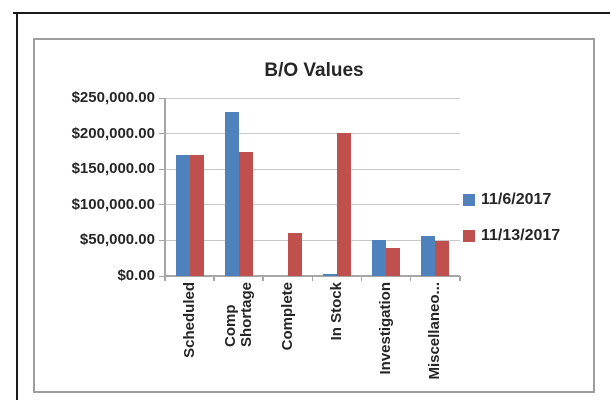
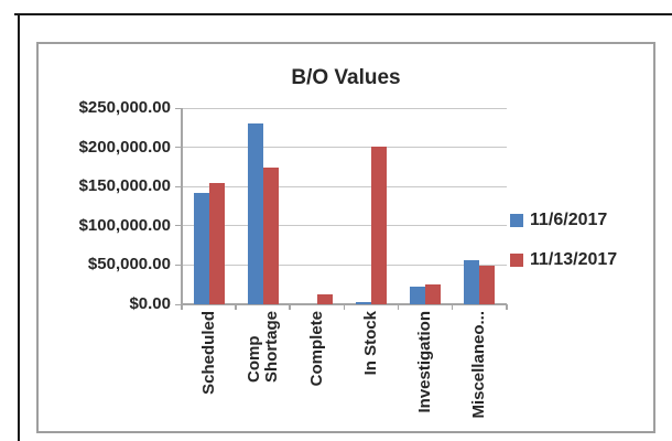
11/6/2017/Scheduled: $170000 -> $140000
11/13/2017/Scheduled: $170000 -> $160000
11/13/2017/Complete: $60000 -> $10000
11/6/2017/Investigation: $50000 -> $20000
11/13/2017/Investigation: $40000 -> $20000
